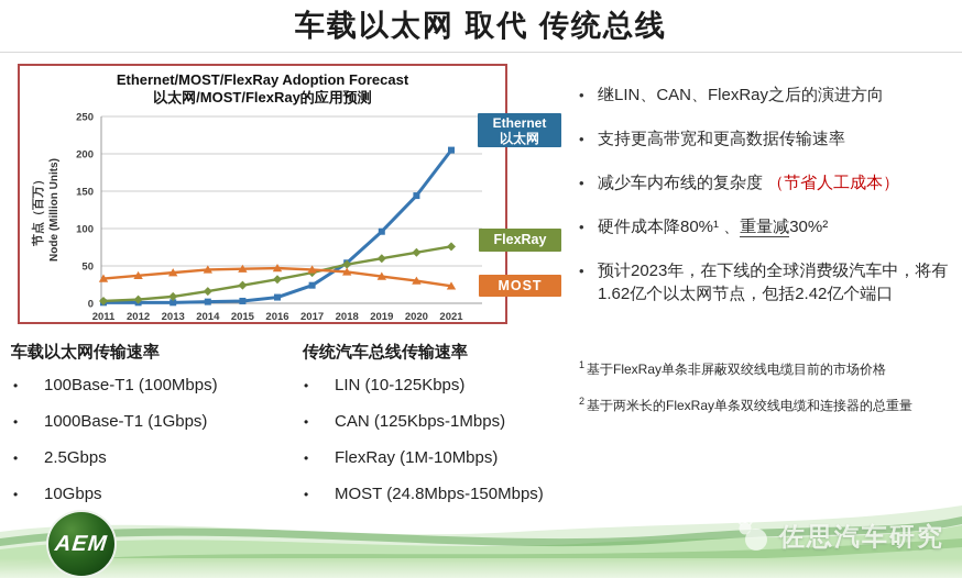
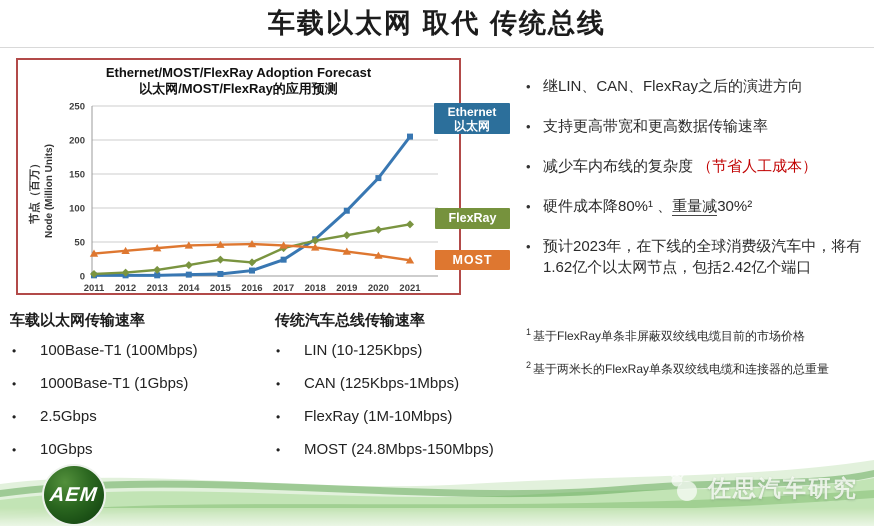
FlexRay/2016: 30 -> 20
